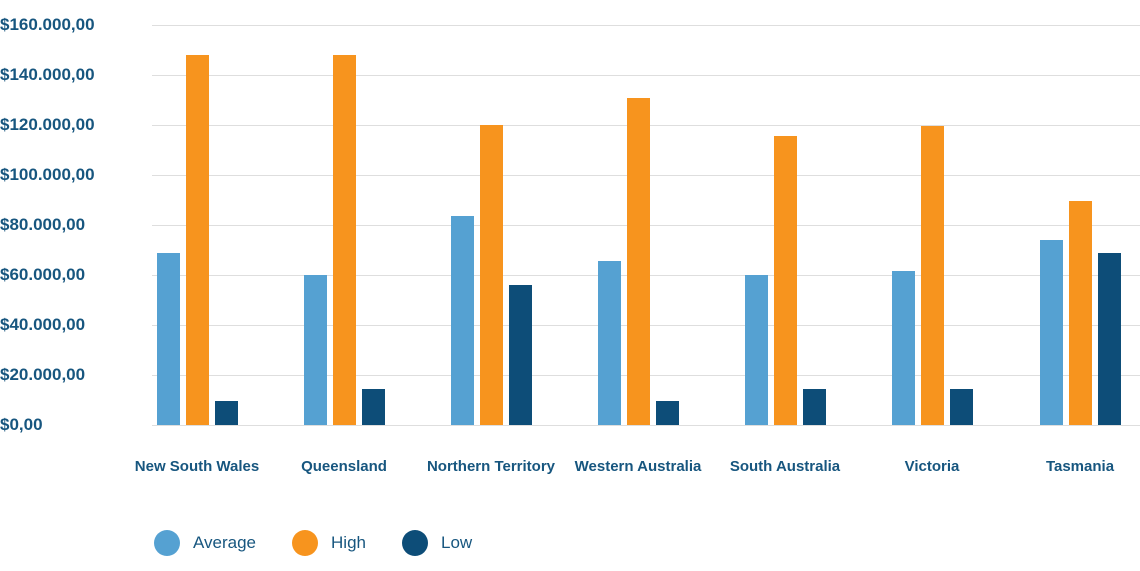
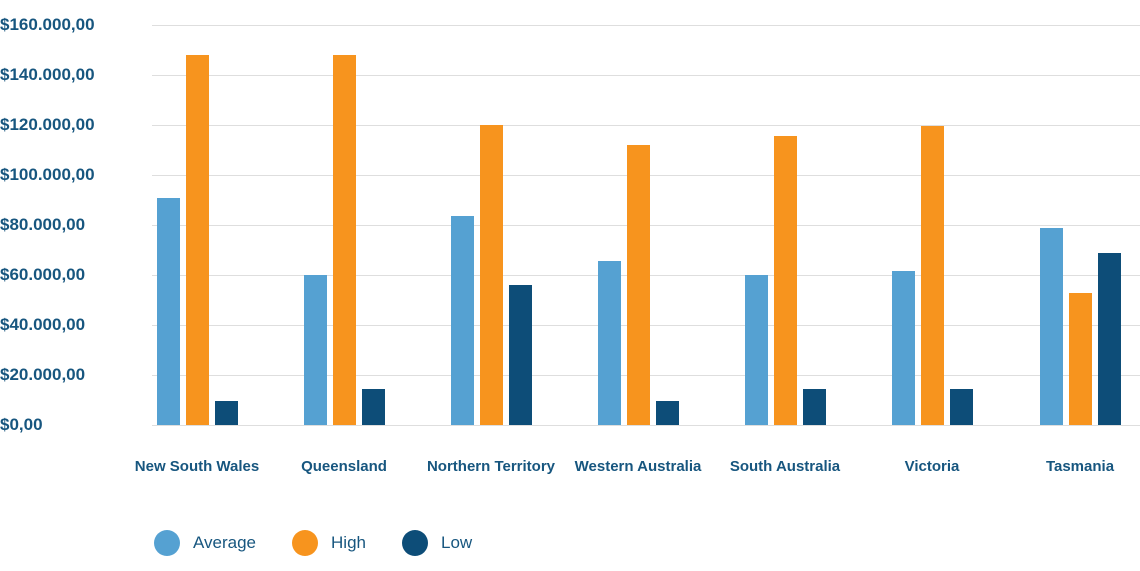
Average/New South Wales: $69000 -> $91000
High/Western Australia: $131000 -> $112000
Average/Tasmania: $74000 -> $79000
High/Tasmania: $90000 -> $53000
